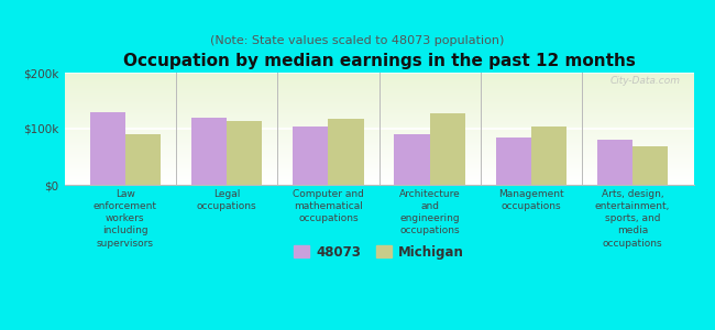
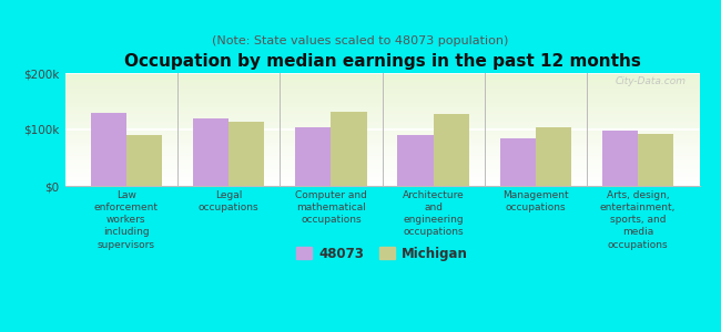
Michigan/Computer and mathematical occupations: $117k -> $132k
48073/Arts, design, entertainment, sports, and media occupations: $80k -> $98k
Michigan/Arts, design, entertainment, sports, and media occupations: $68k -> $92k
